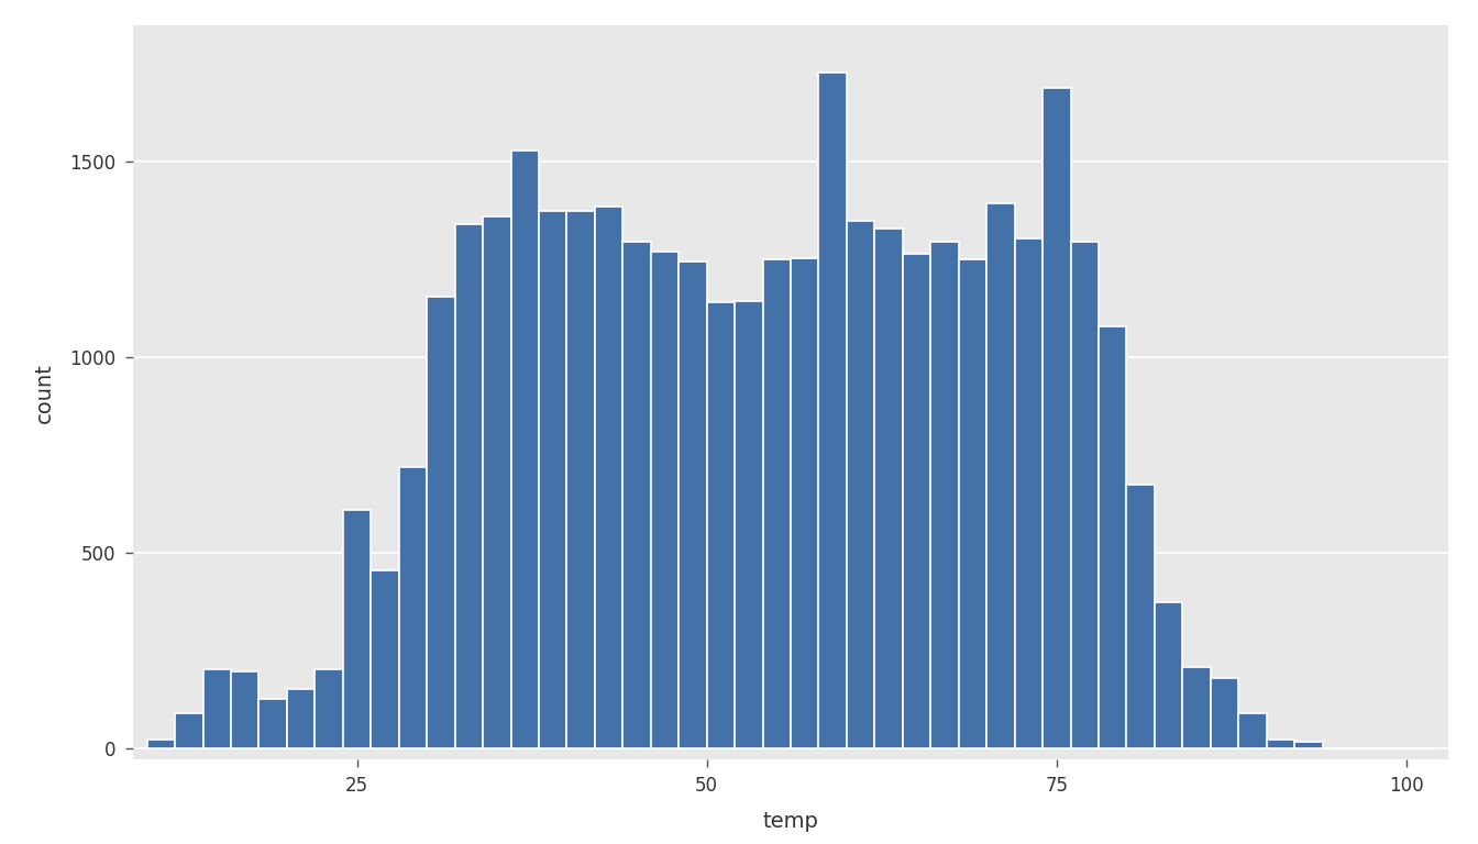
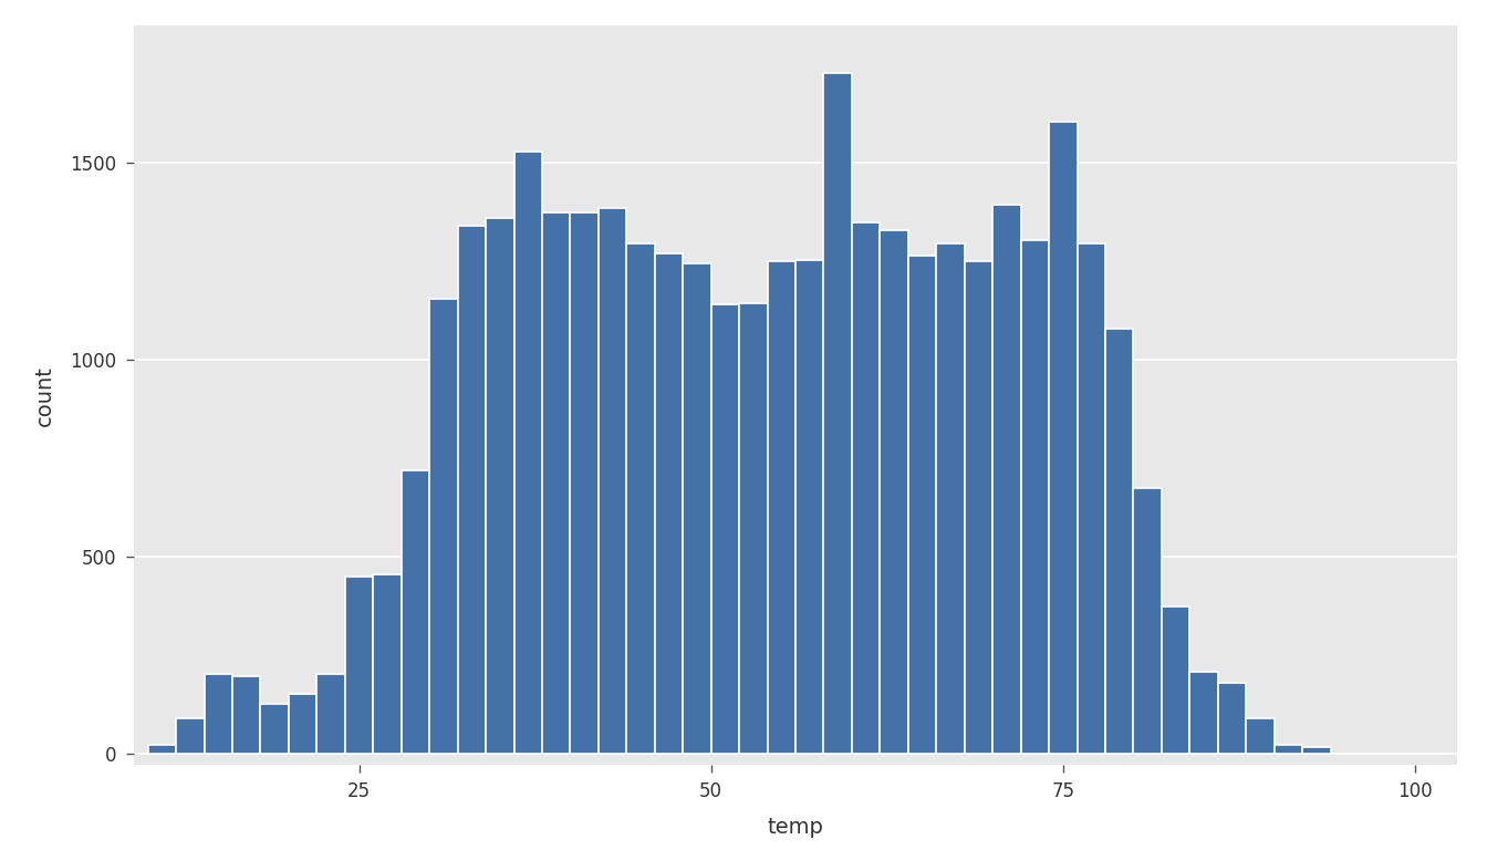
25: 610 -> 450
75: 1690 -> 1605
